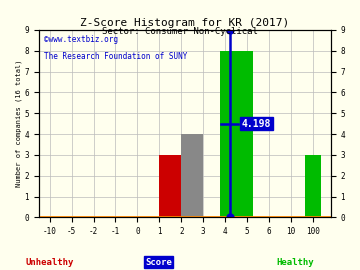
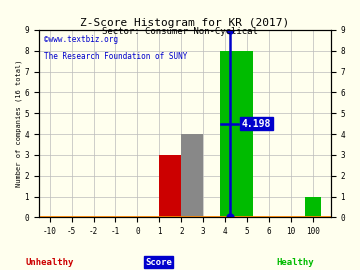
100: 3 -> 1
